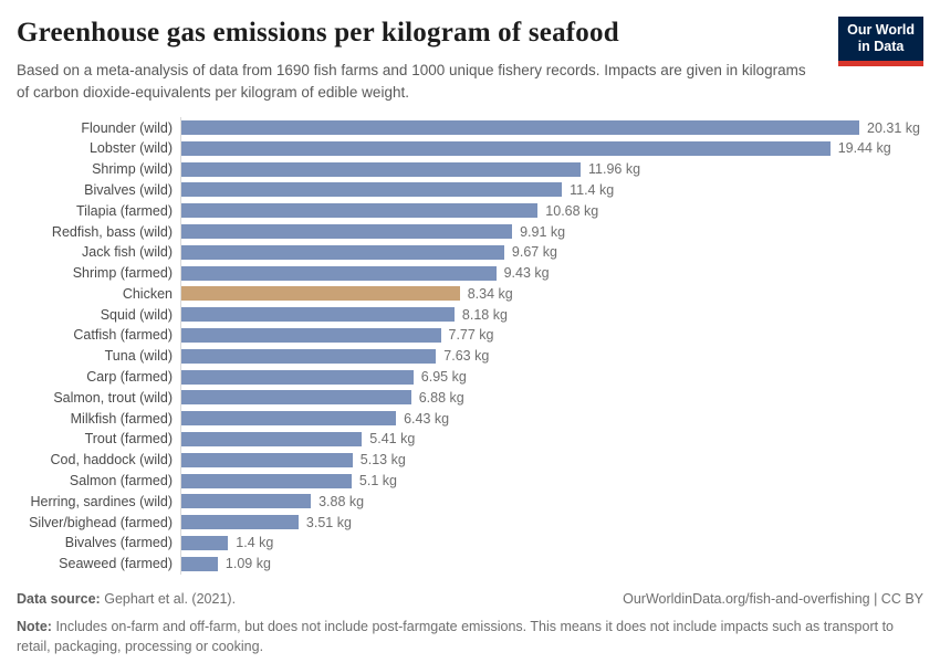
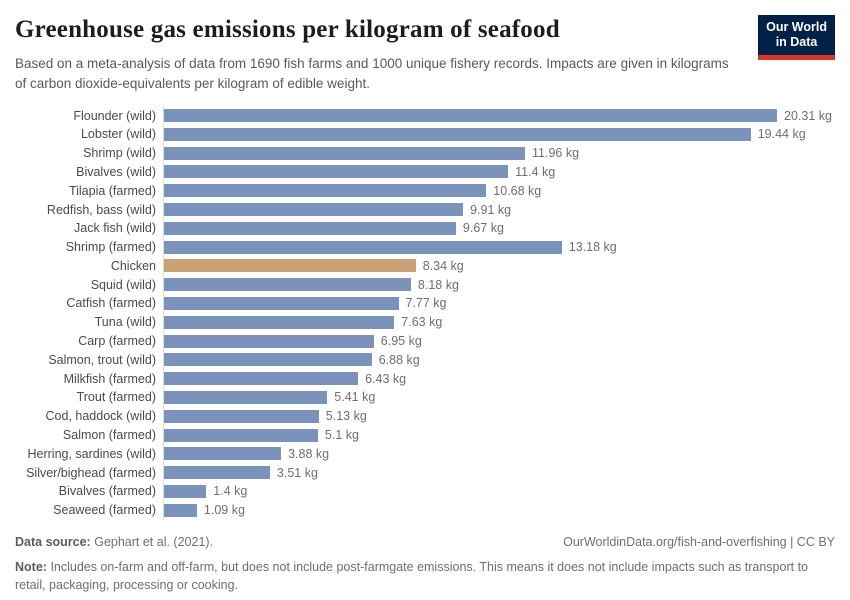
Shrimp (farmed): 9.43 -> 13.18
